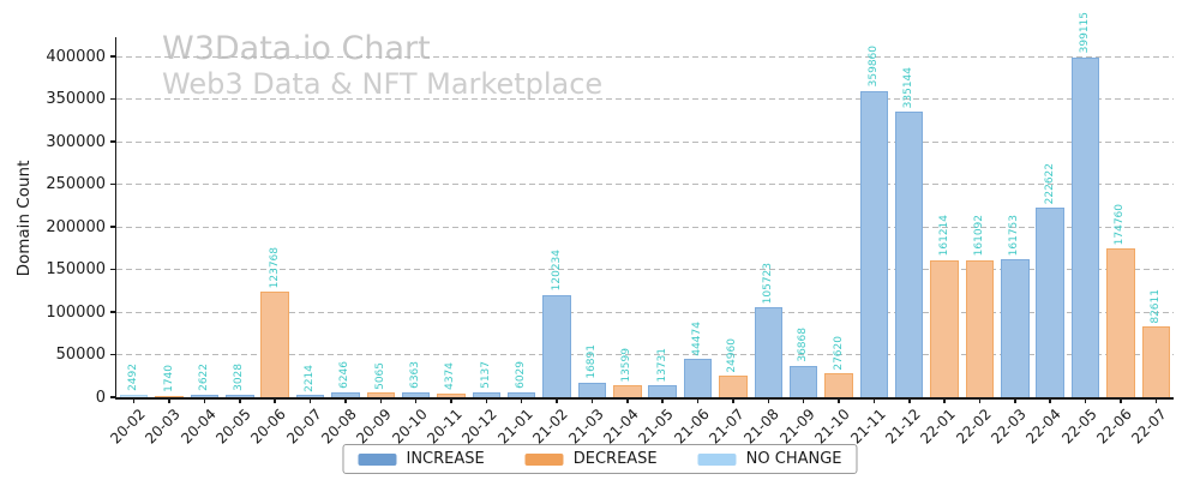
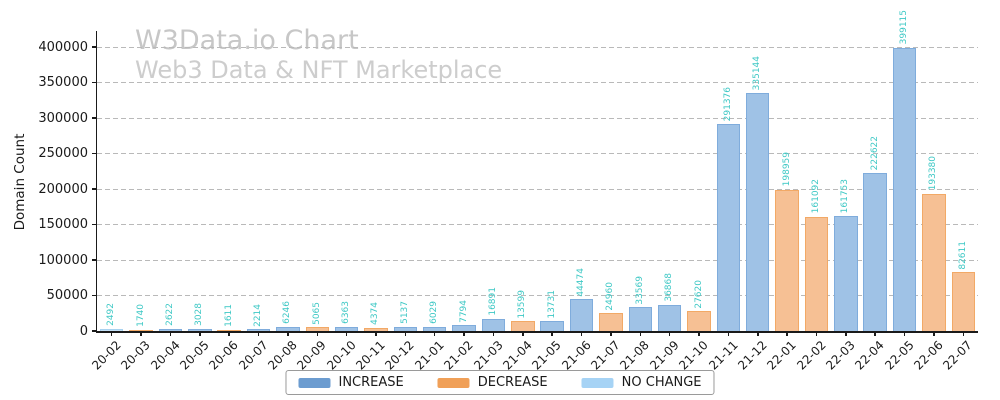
20-06: 123768 -> 1611
21-02: 120234 -> 7794
21-08: 105723 -> 33569
21-11: 359860 -> 291376
22-01: 161214 -> 198959
22-06: 174760 -> 193380
